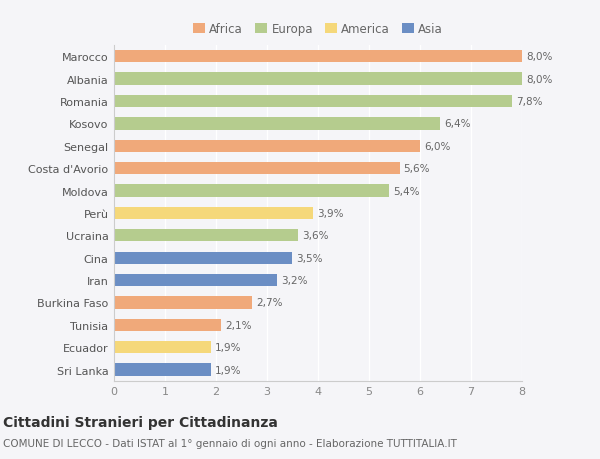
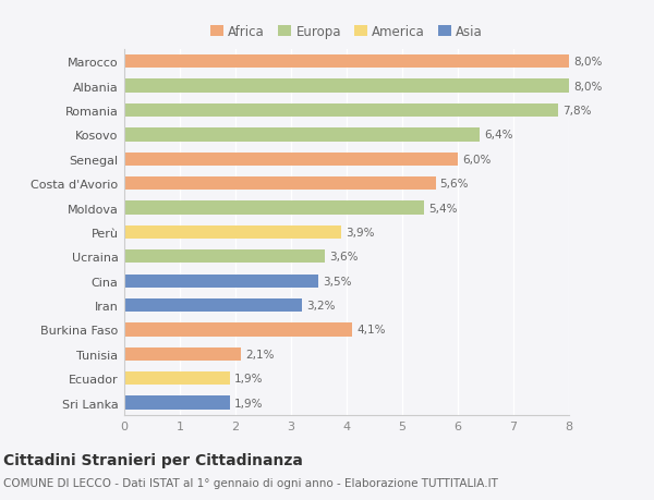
Burkina Faso: 2,7% -> 4,1%
